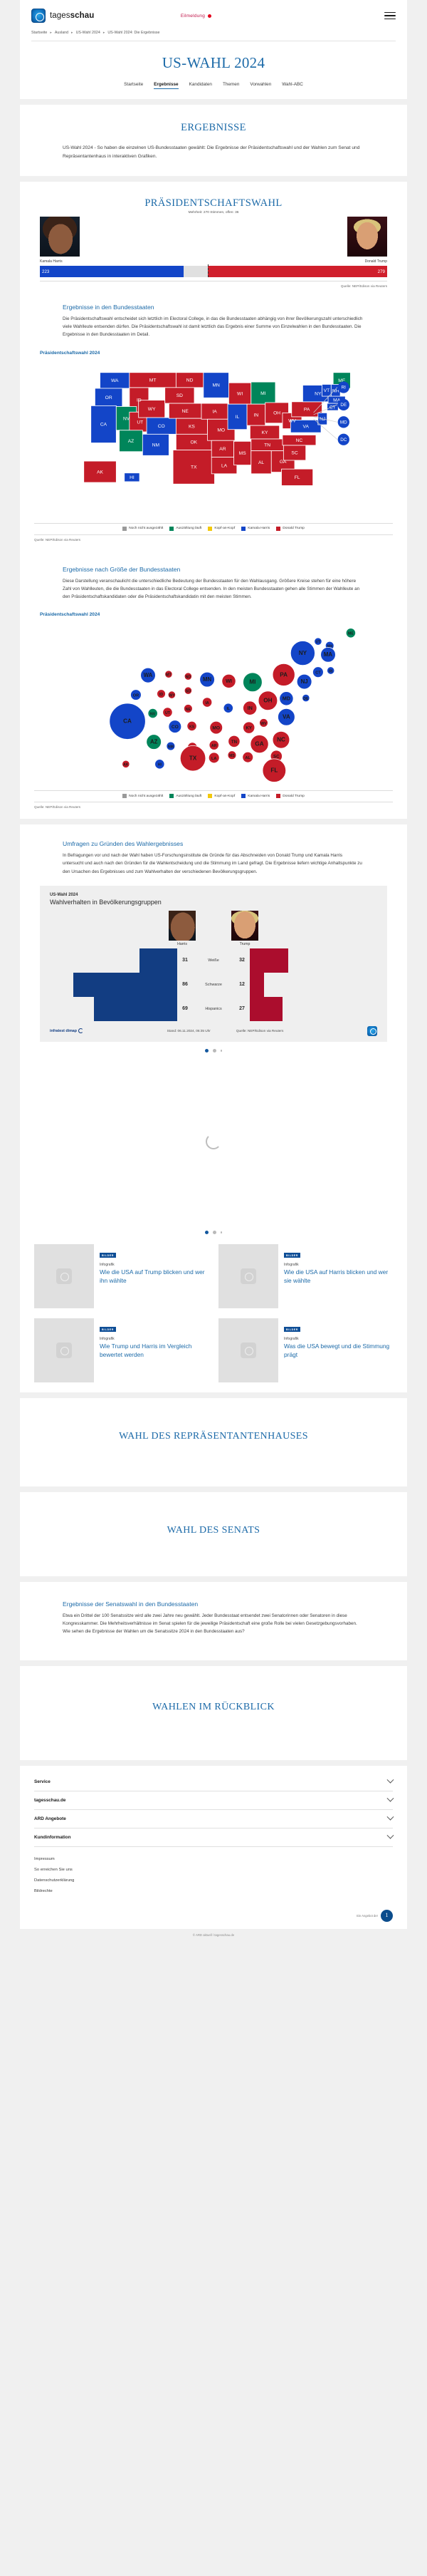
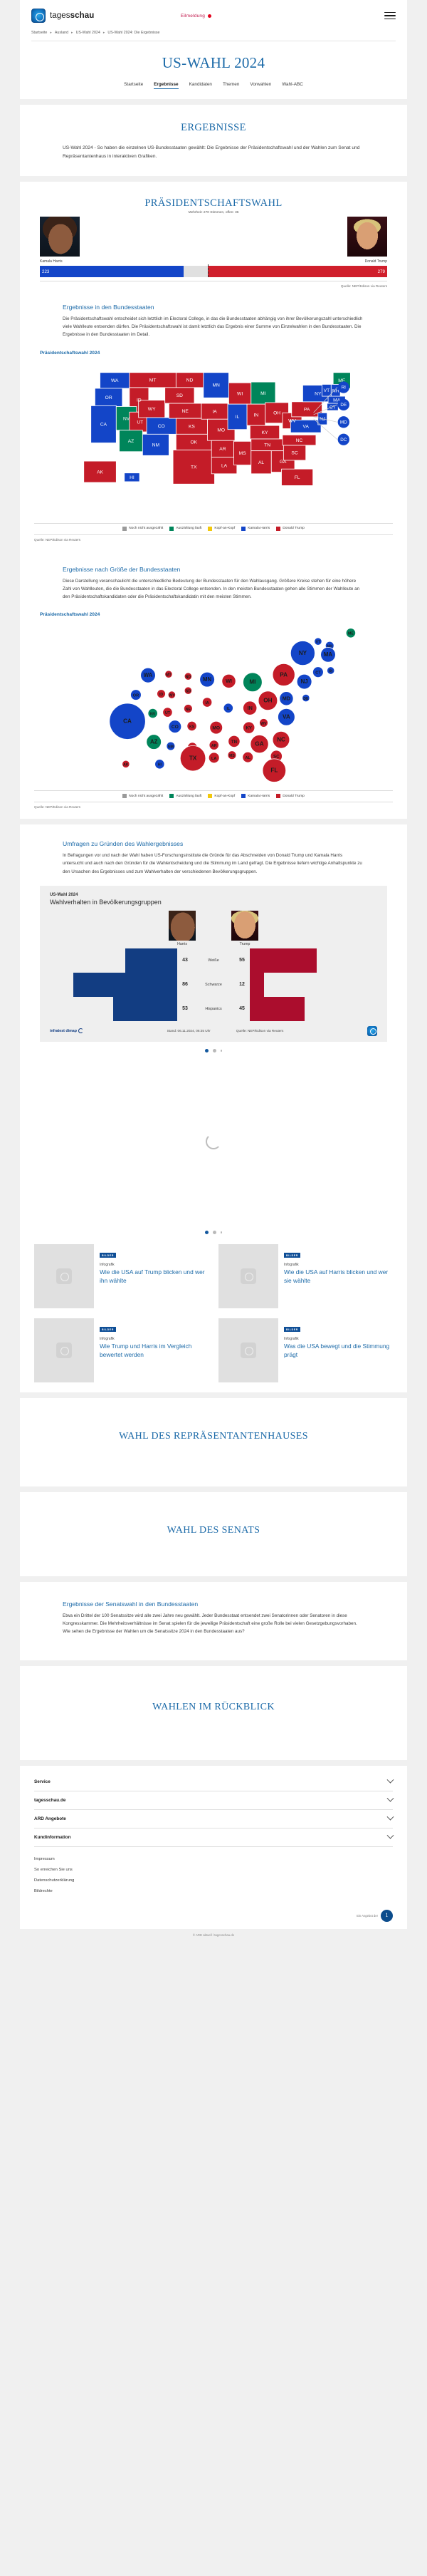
Harris/Weiße: 31 -> 43
Trump/Weiße: 32 -> 55
Harris/Hispanics: 69 -> 53
Trump/Hispanics: 27 -> 45
